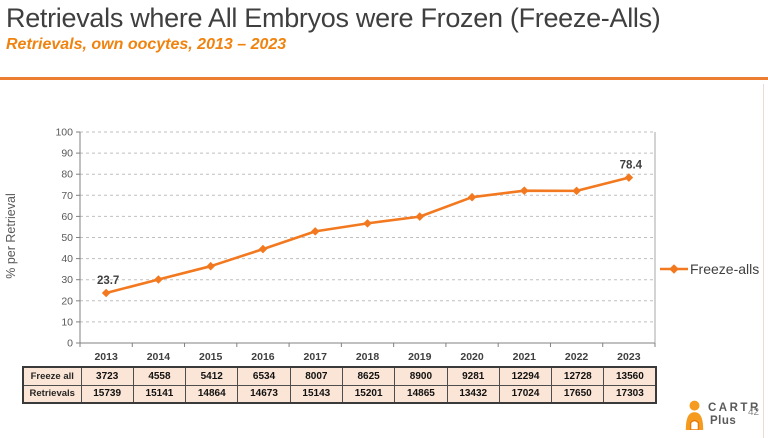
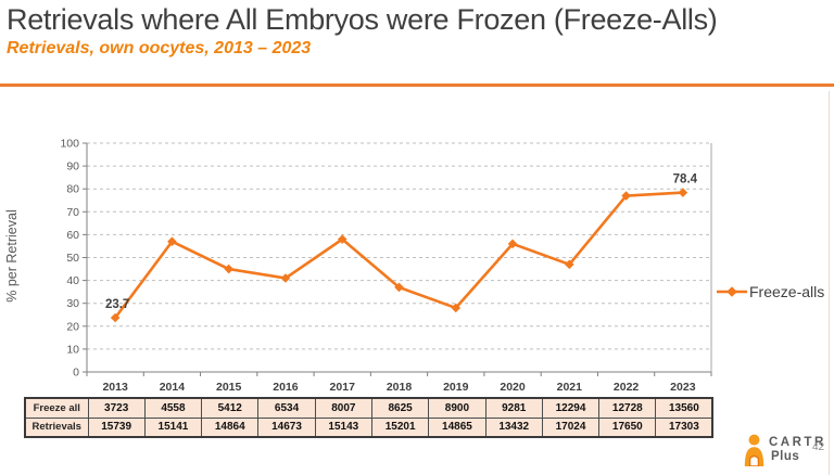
2014: 30 -> 57
2015: 36 -> 45
2016: 44 -> 41
2017: 53 -> 58
2018: 57 -> 37
2019: 60 -> 28
2020: 69 -> 56
2021: 72 -> 47
2022: 72 -> 77
